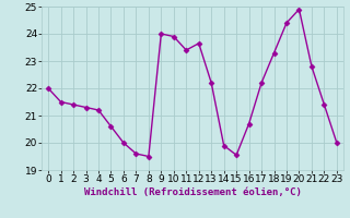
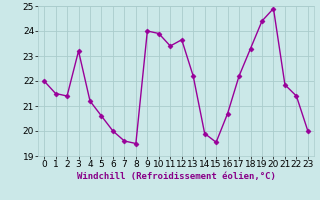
3: 21.30 -> 23.20
21: 22.80 -> 21.85
